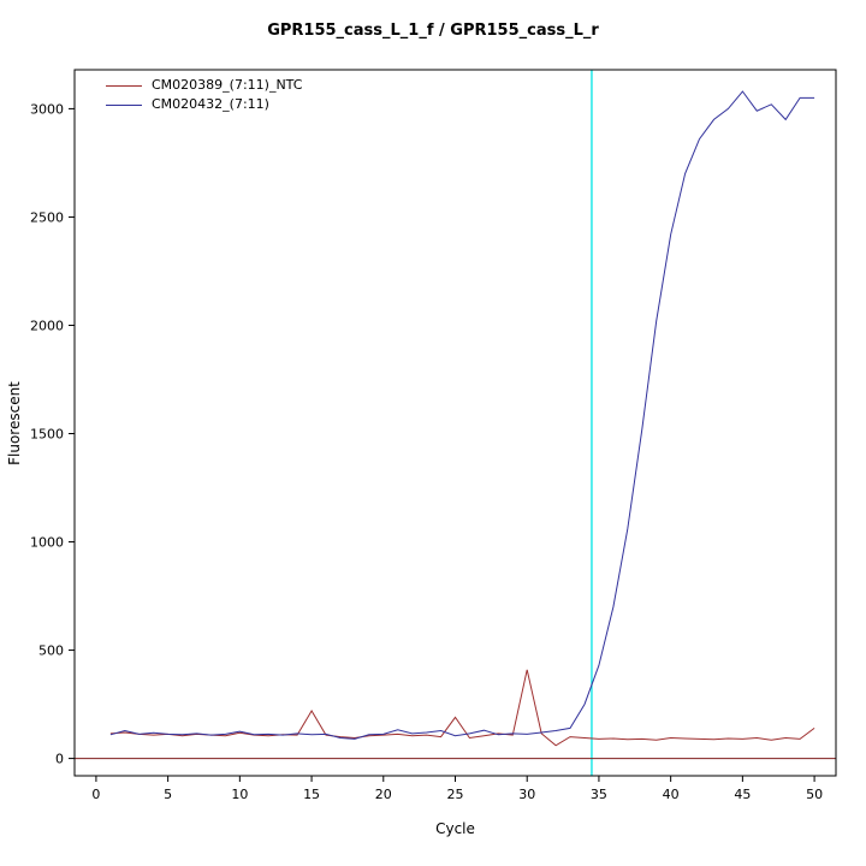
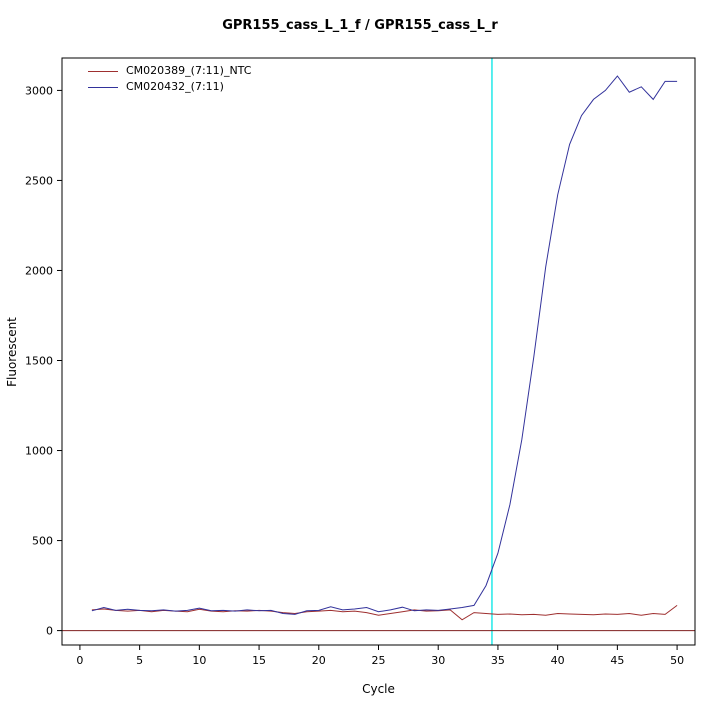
CM020389_(7:11)_NTC/15: 220 -> 110
CM020389_(7:11)_NTC/25: 190 -> 80
CM020389_(7:11)_NTC/30: 410 -> 110
